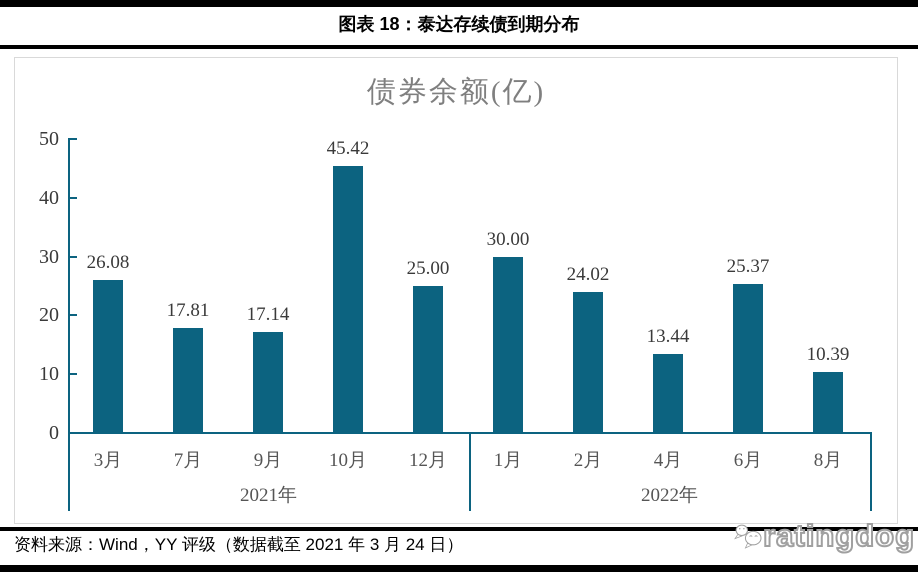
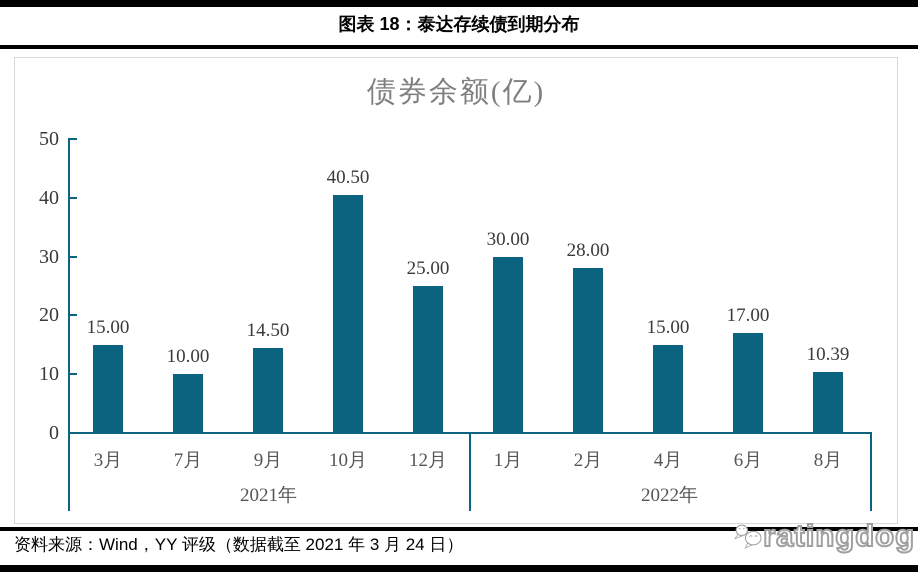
3月: 26.08 -> 15.00
7月: 17.81 -> 10.00
9月: 17.14 -> 14.50
10月: 45.42 -> 40.50
2月: 24.02 -> 28.00
4月: 13.44 -> 15.00
6月: 25.37 -> 17.00
